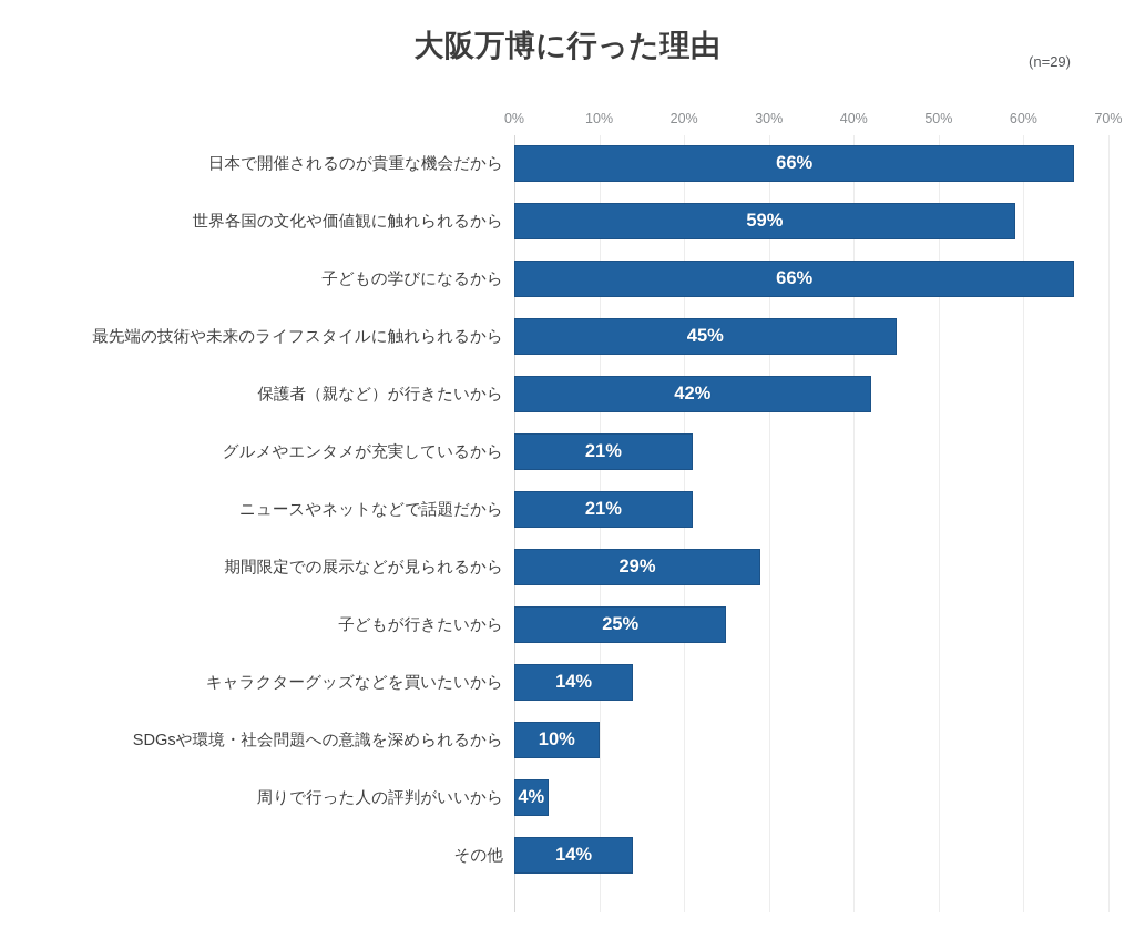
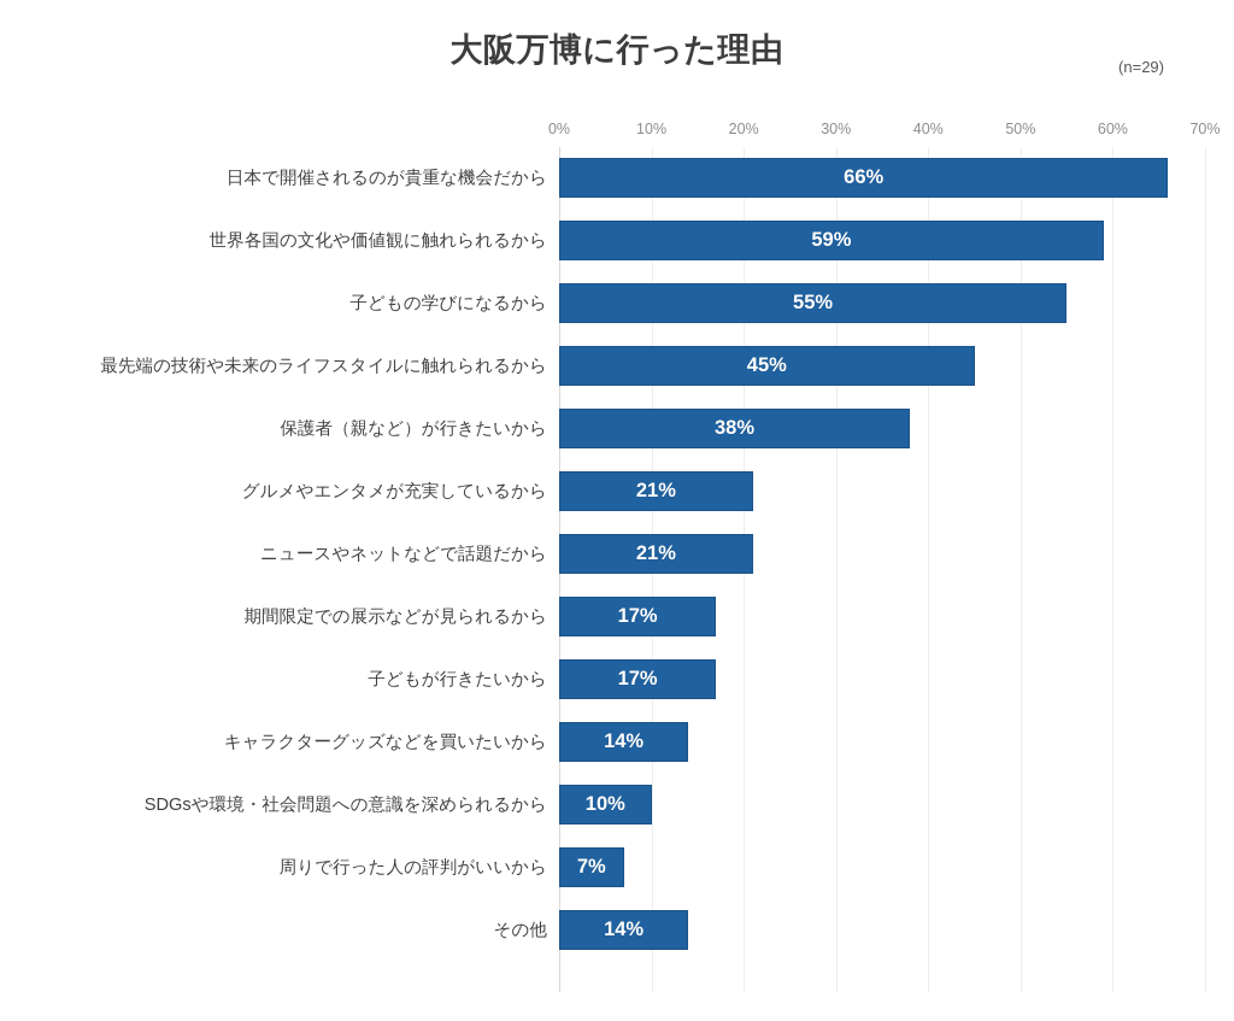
子どもの学びになるから: 66% -> 55%
保護者（親など）が行きたいから: 42% -> 38%
期間限定での展示などが見られるから: 29% -> 17%
子どもが行きたいから: 25% -> 17%
周りで行った人の評判がいいから: 4% -> 7%
